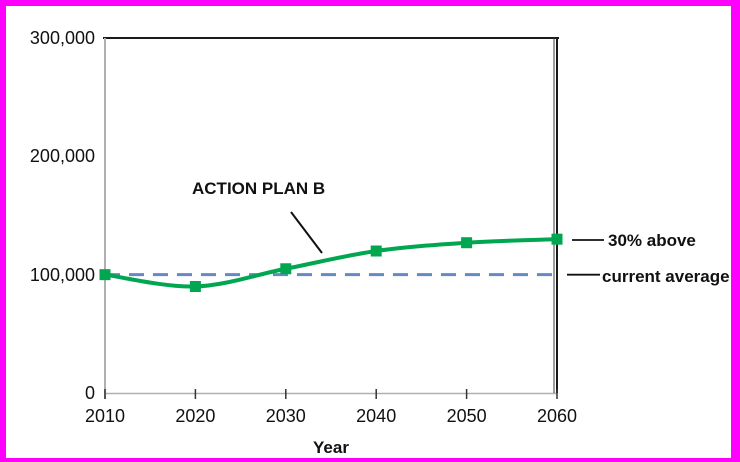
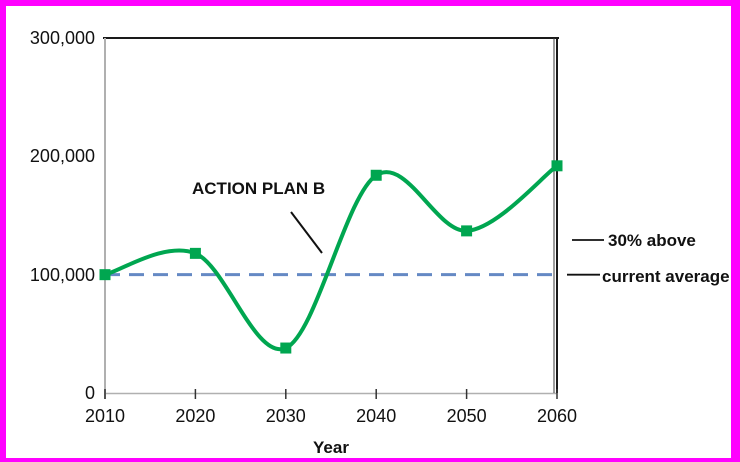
2020: 90000 -> 118000
2030: 105000 -> 38000
2040: 120000 -> 184000
2050: 127000 -> 137000
2060: 130000 -> 192000
